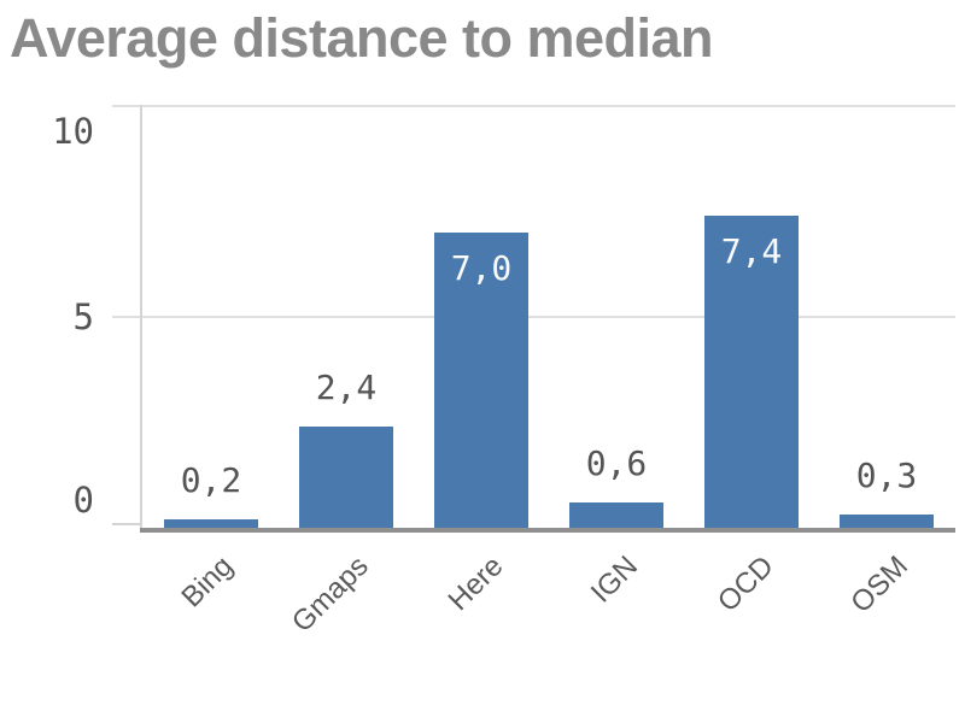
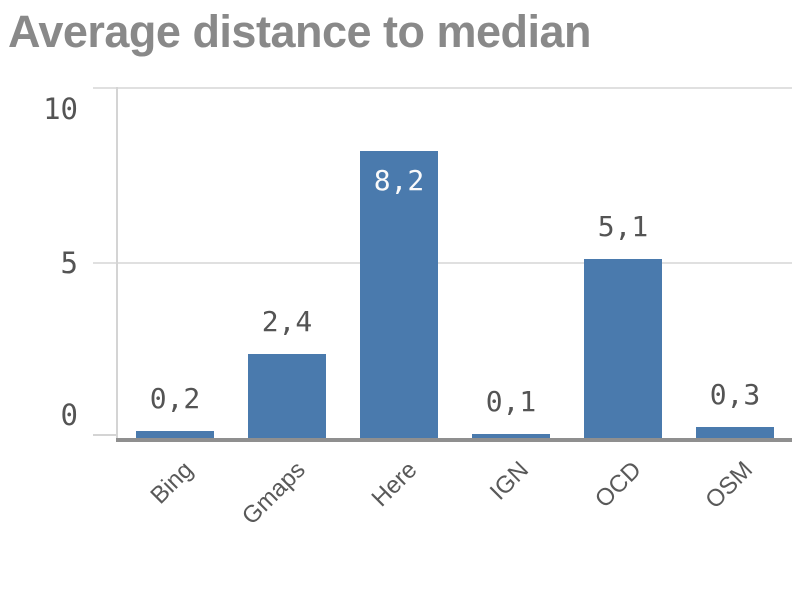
Here: 7,0 -> 8,2
IGN: 0,6 -> 0,1
OCD: 7,4 -> 5,1
